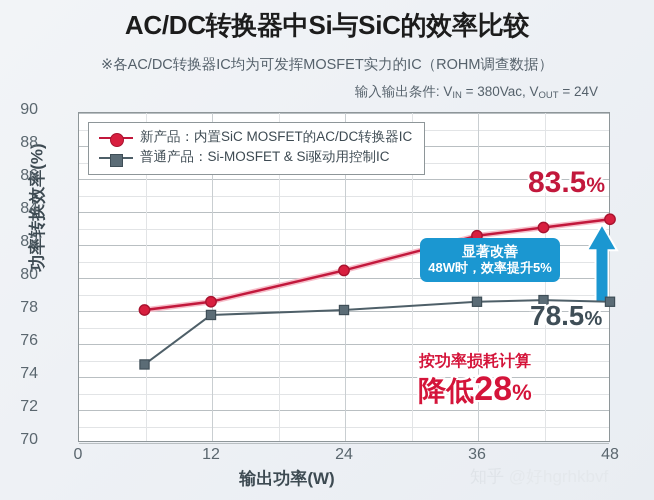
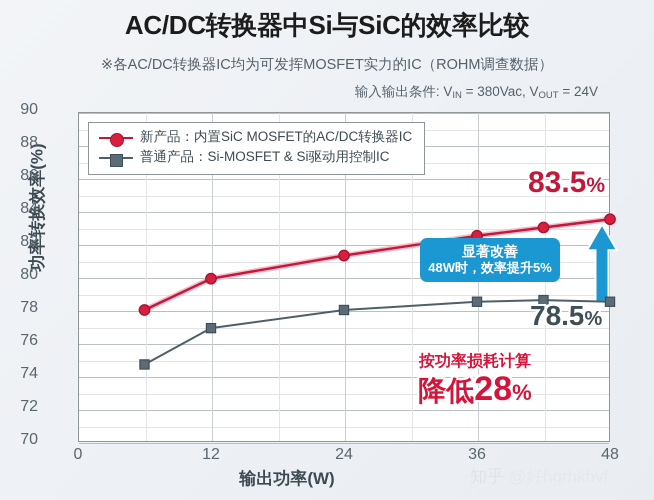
新产品：内置SiC MOSFET的AC/DC转换器IC/12: 78.5 -> 79.9
普通产品：Si-MOSFET & Si驱动用控制IC/12: 77.7 -> 76.9
新产品：内置SiC MOSFET的AC/DC转换器IC/24: 80.4 -> 81.3
